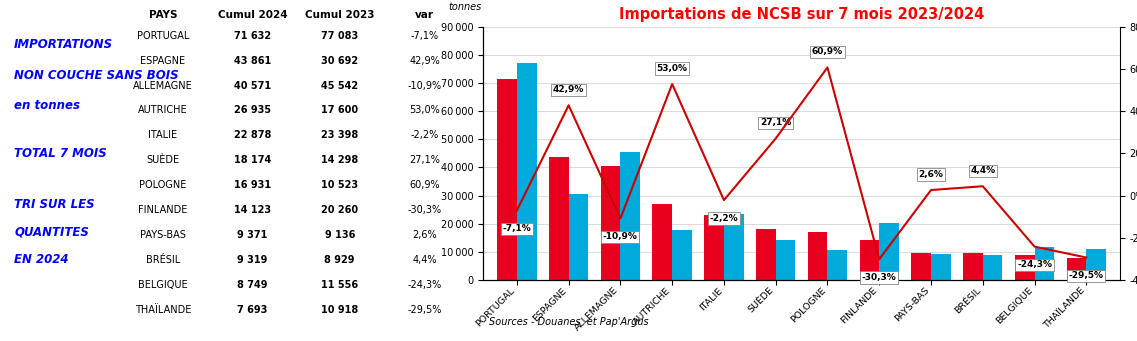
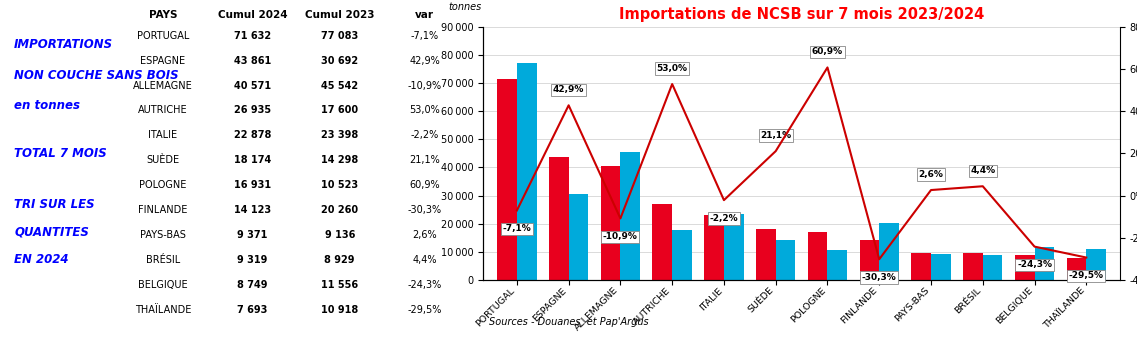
var/SUÈDE: 27,1% -> 21,1%
